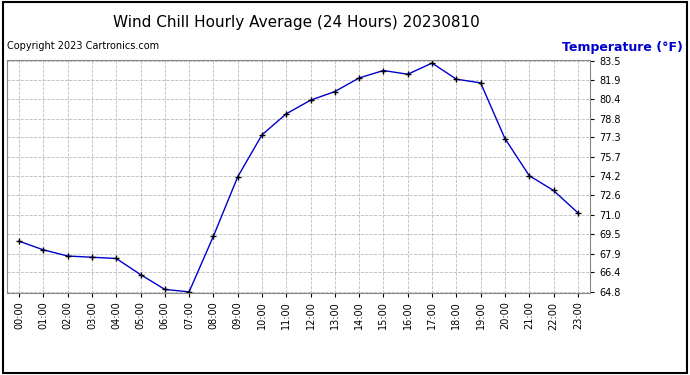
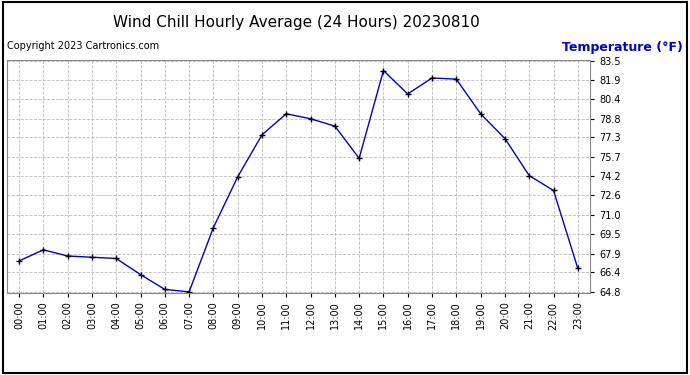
00:00: 68.9 -> 67.3
08:00: 69.3 -> 70.0
12:00: 80.3 -> 78.8
13:00: 81.0 -> 78.2
14:00: 82.1 -> 75.6
16:00: 82.4 -> 80.8
17:00: 83.3 -> 82.1
19:00: 81.7 -> 79.2
23:00: 71.2 -> 66.7
